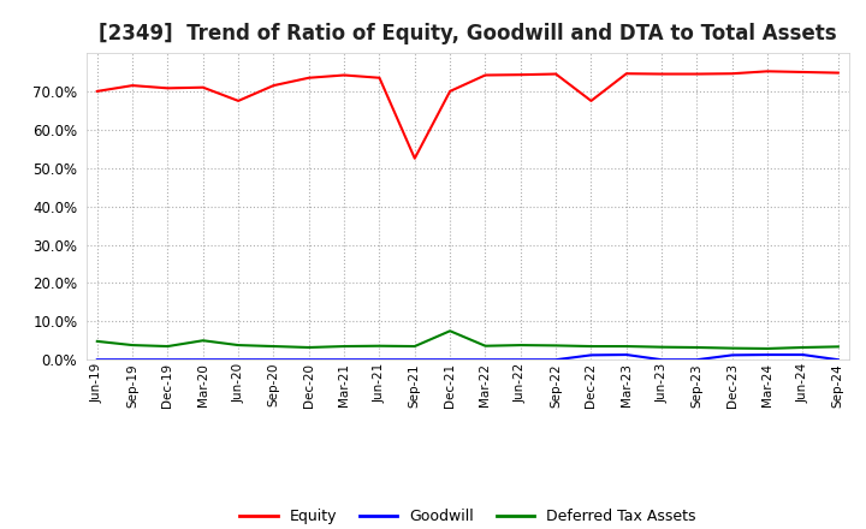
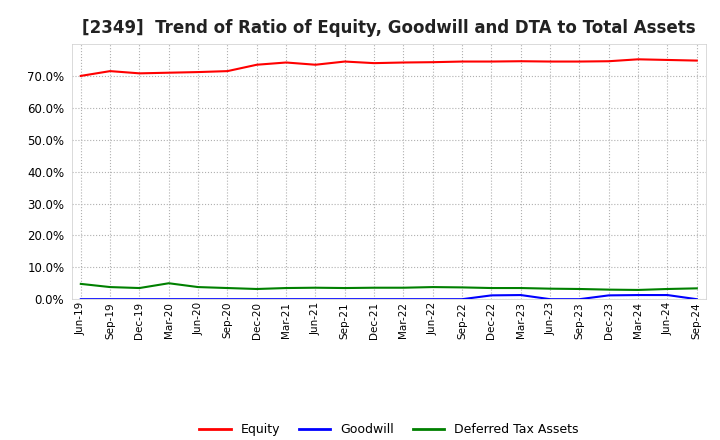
Equity/Jun-20: 67.5% -> 71.2%
Equity/Sep-21: 52.5% -> 74.5%
Equity/Dec-21: 70.0% -> 74.0%
Deferred Tax Assets/Dec-21: 7.5% -> 3.6%
Equity/Dec-22: 67.5% -> 74.5%
